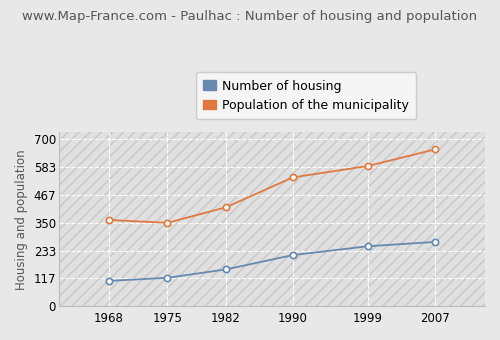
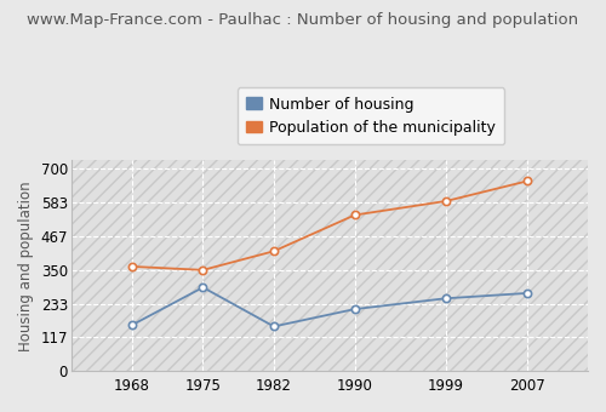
Number of housing/1968: 107 -> 160
Number of housing/1975: 120 -> 290
